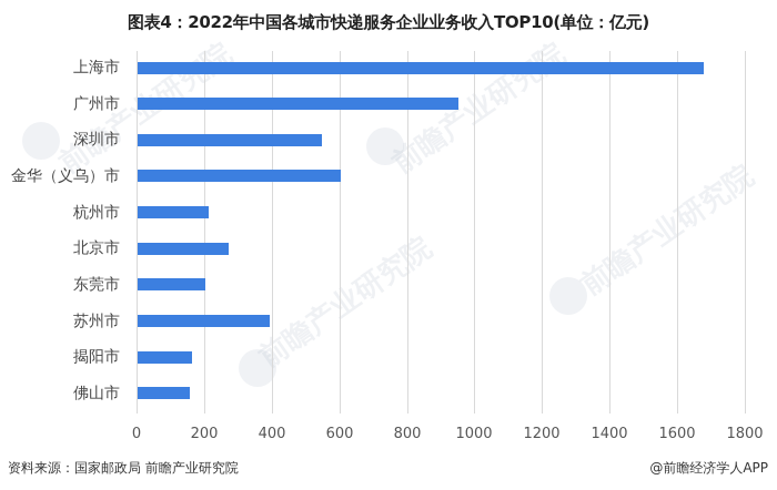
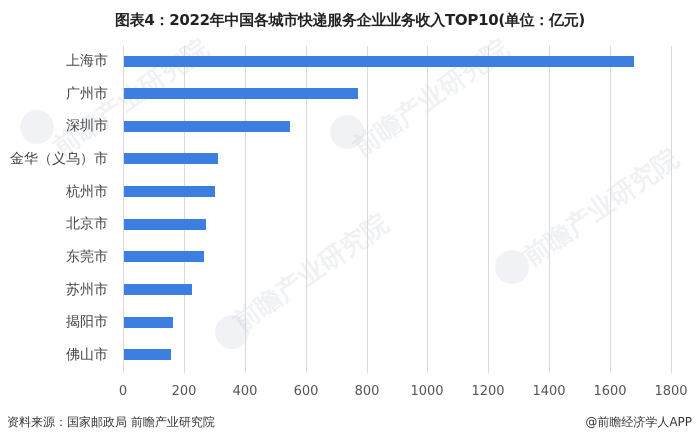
广州市: 950 -> 770
金华（义乌）市: 600 -> 310
杭州市: 210 -> 300
东莞市: 200 -> 260
苏州市: 390 -> 220
